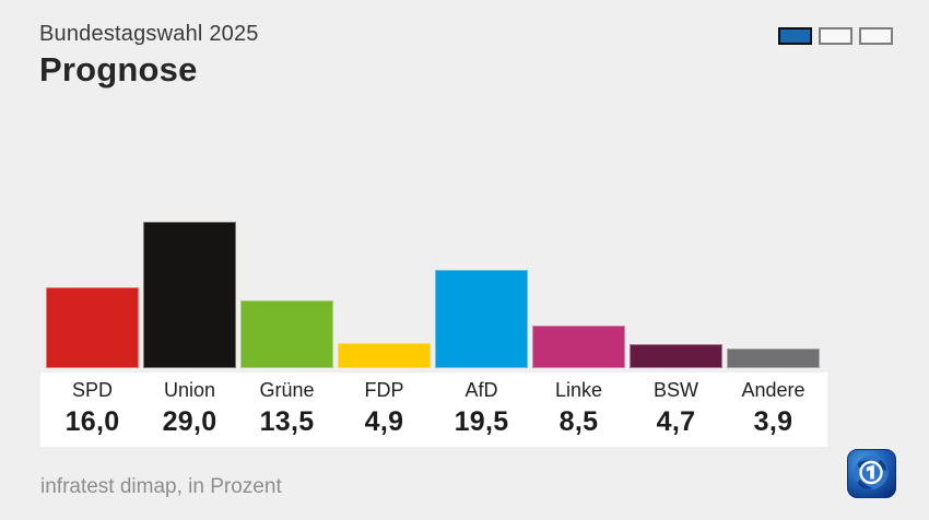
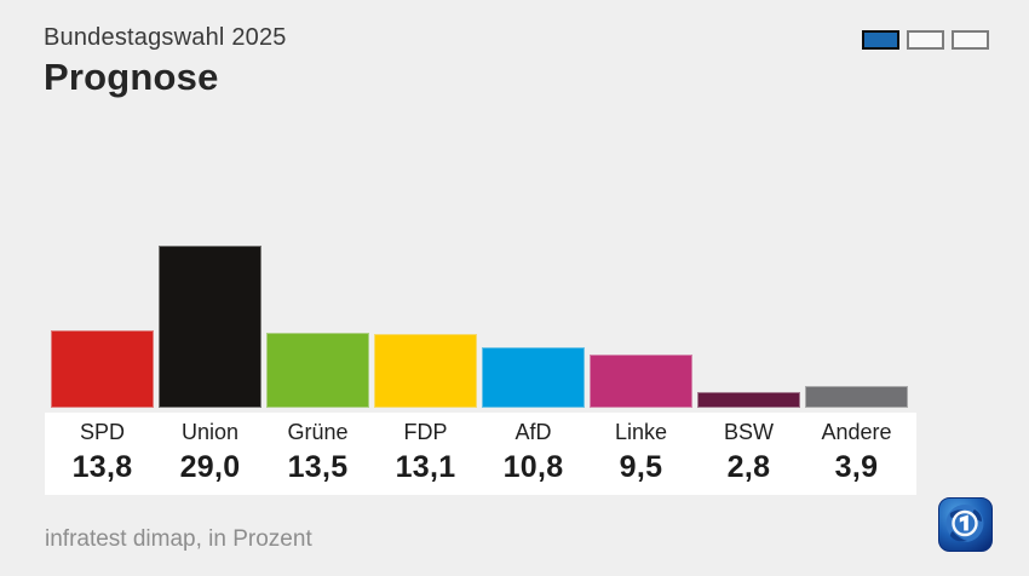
SPD: 16,0 -> 13,8
FDP: 4,9 -> 13,1
AfD: 19,5 -> 10,8
Linke: 8,5 -> 9,5
BSW: 4,7 -> 2,8
